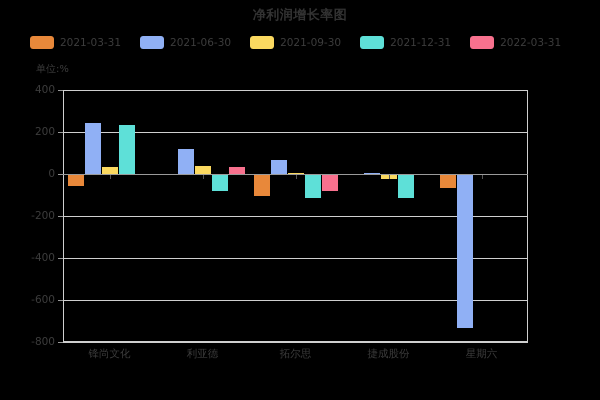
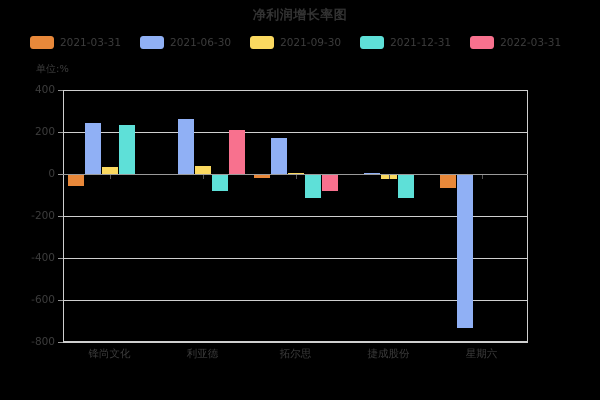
2021-06-30/利亚德: 120 -> 260
2022-03-31/利亚德: 40 -> 210
2021-03-31/拓尔思: -100 -> -20
2021-06-30/拓尔思: 60 -> 170
